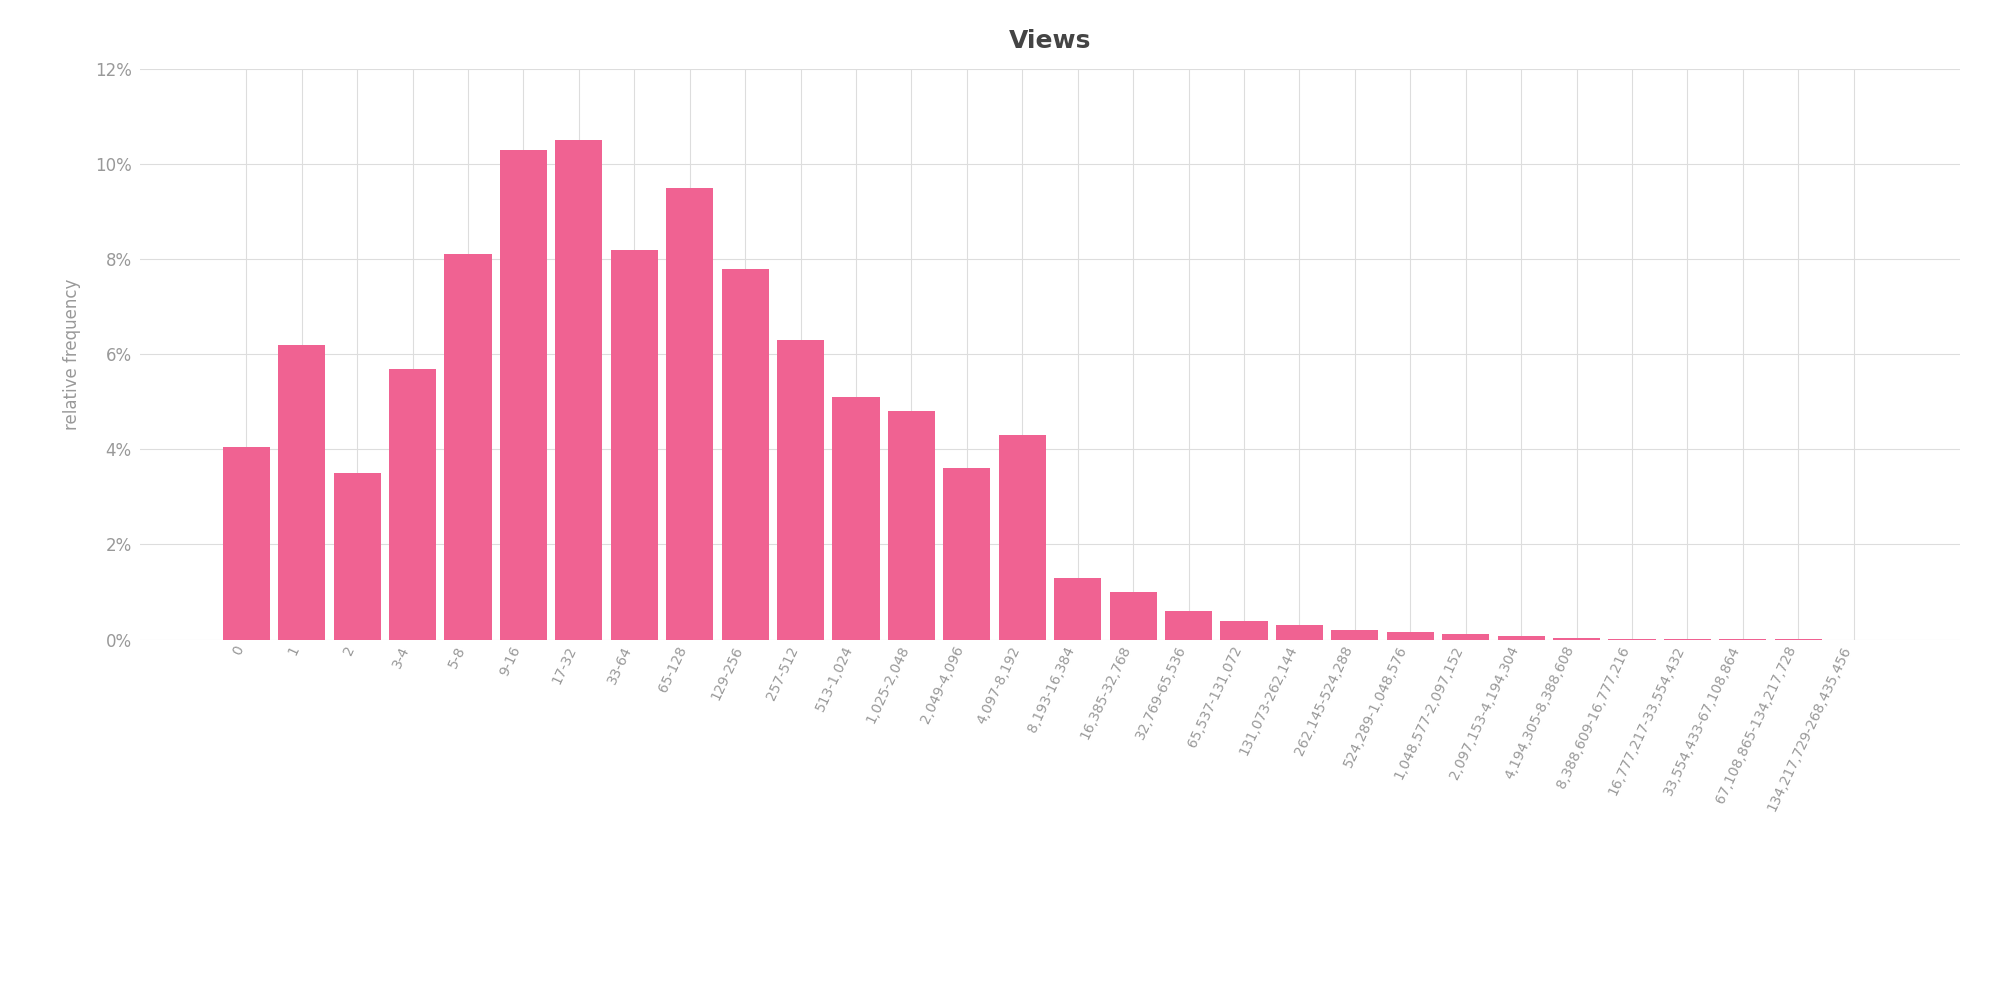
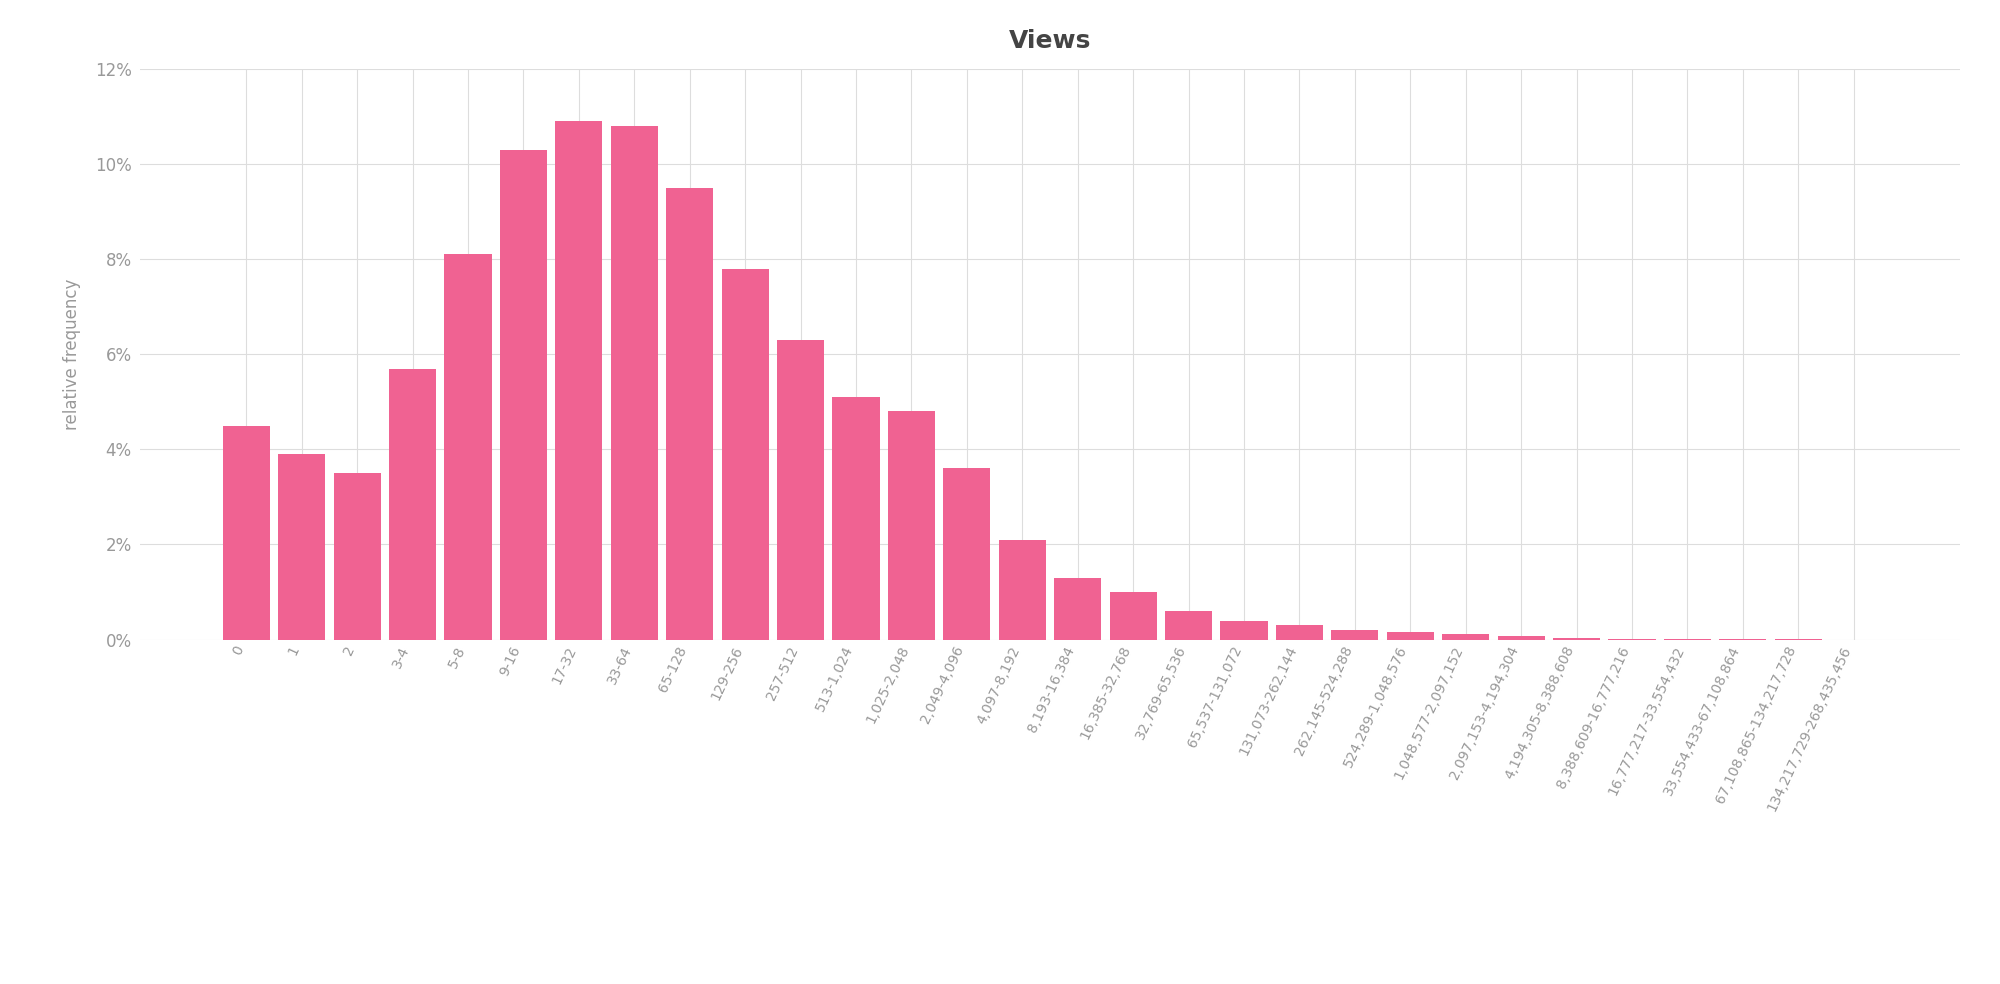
0: 4.05% -> 4.50%
1: 6.20% -> 3.90%
17-32: 10.50% -> 10.90%
33-64: 8.20% -> 10.80%
4,097-8,192: 4.30% -> 2.10%
